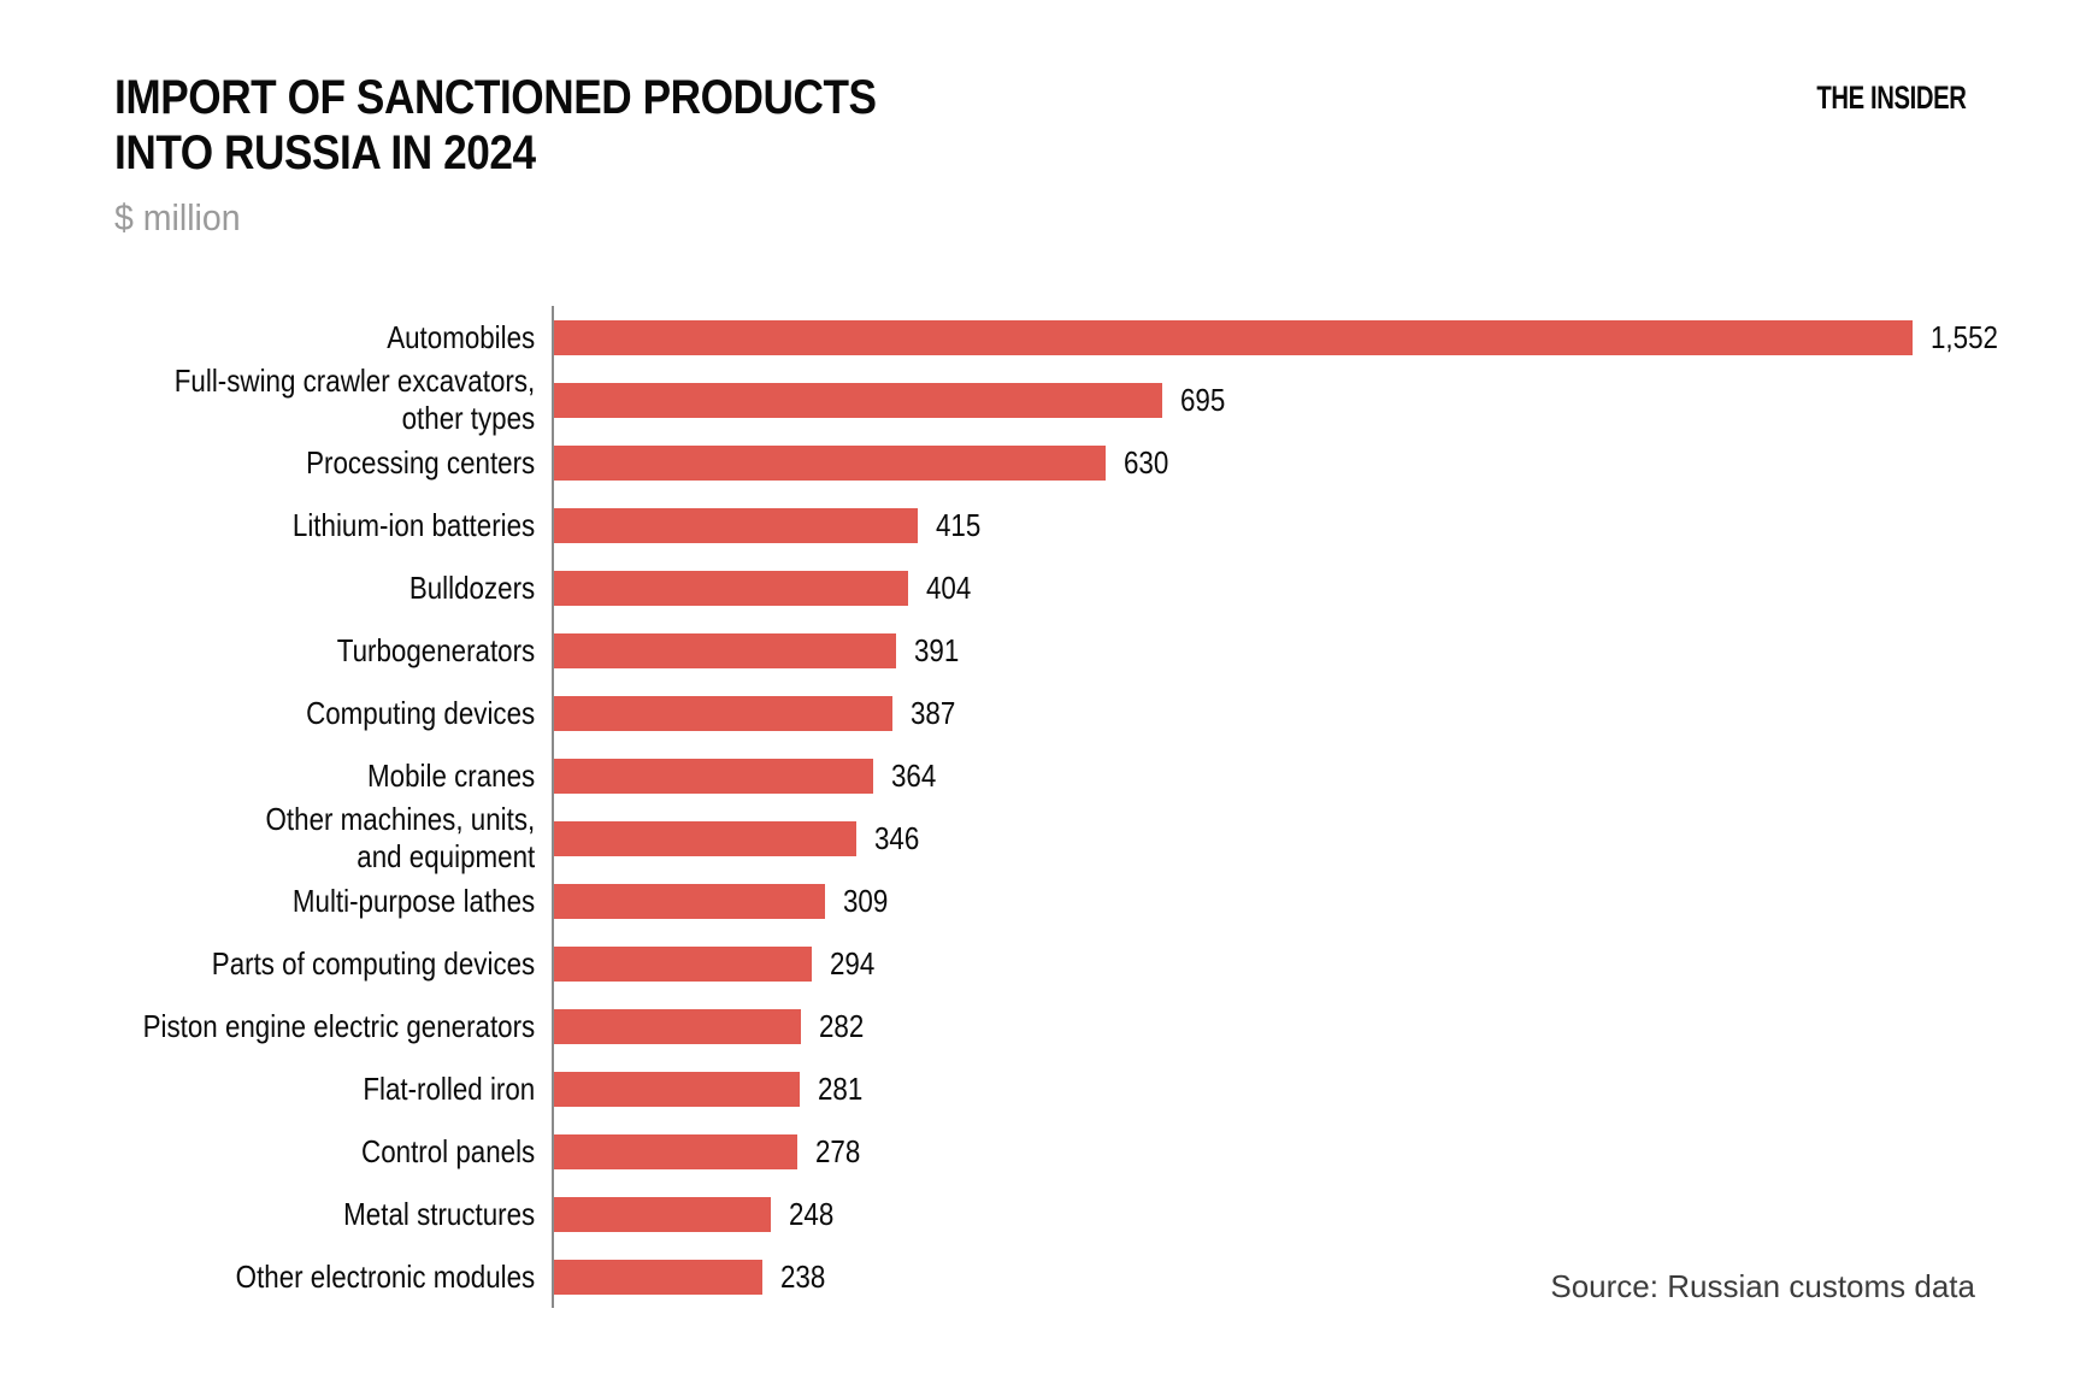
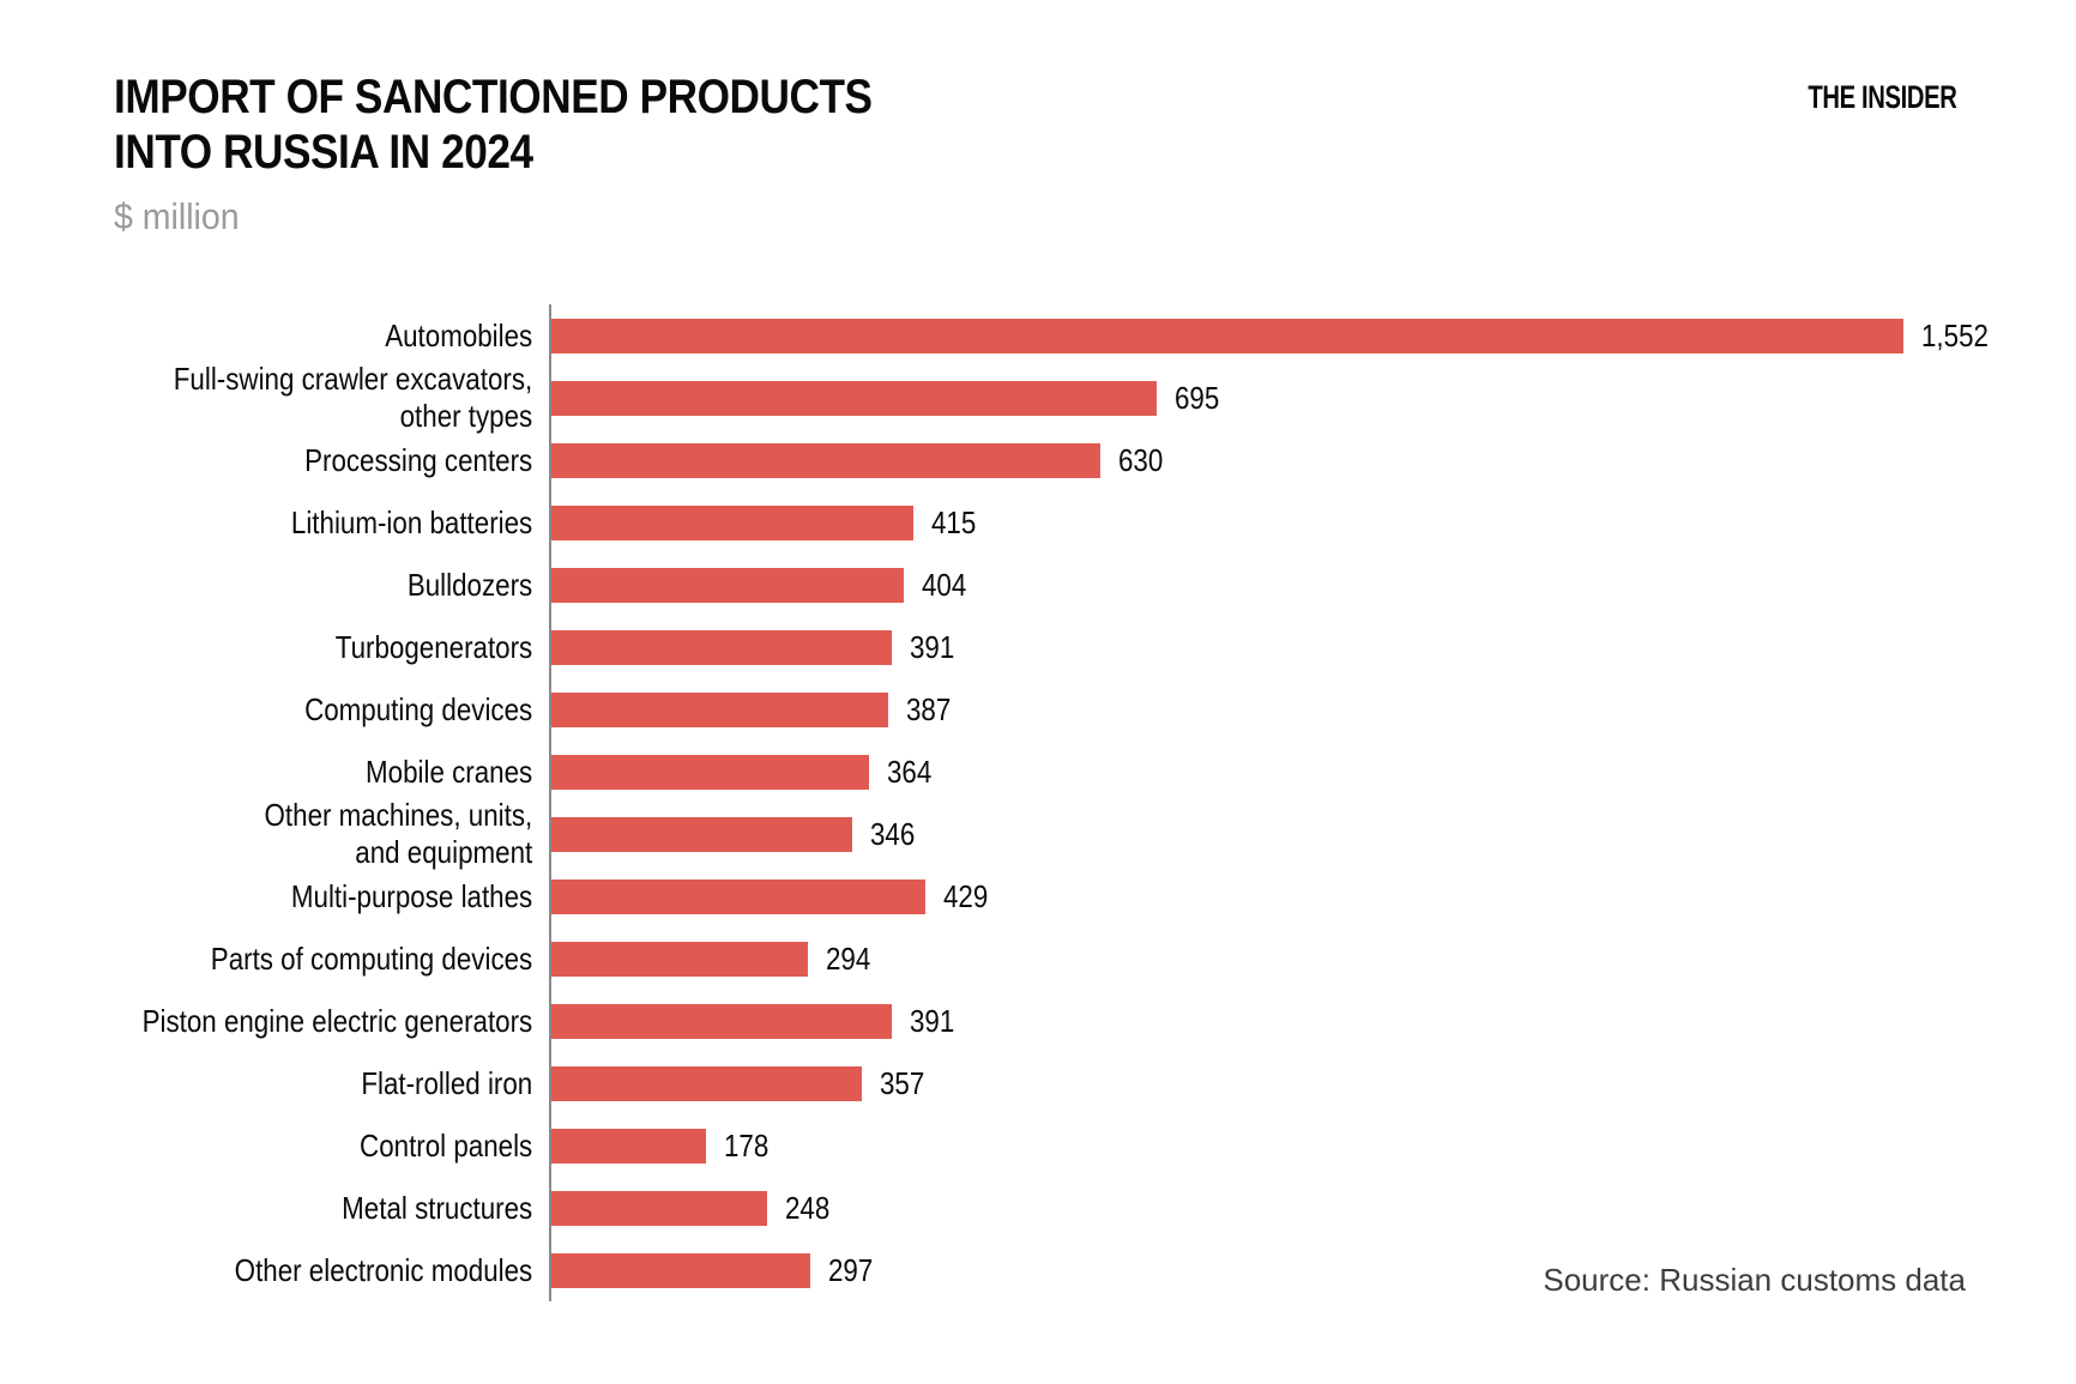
Multi-purpose lathes: 309 -> 429
Piston engine electric generators: 282 -> 391
Flat-rolled iron: 281 -> 357
Control panels: 278 -> 178
Other electronic modules: 238 -> 297
